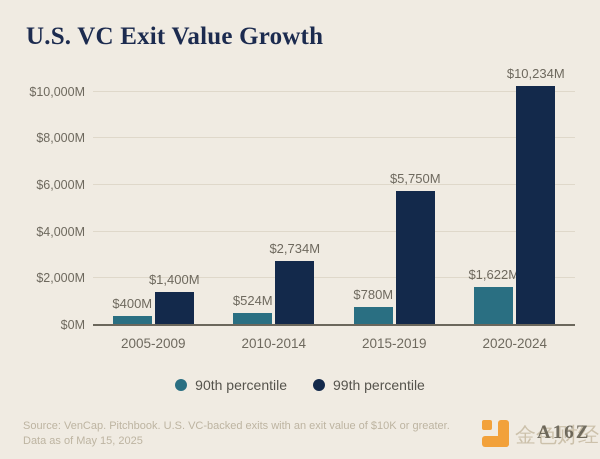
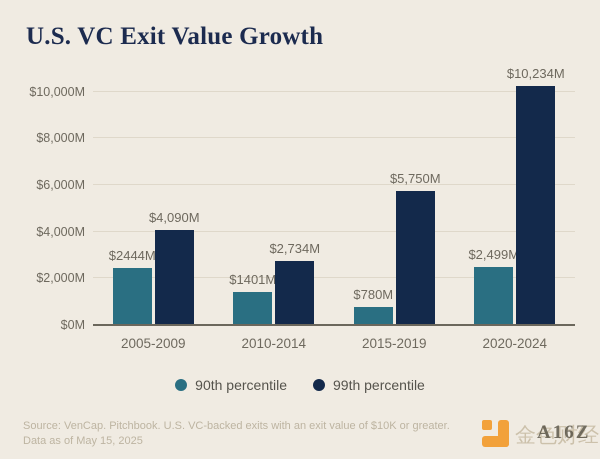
90th percentile/2005-2009: $400M -> $2444M
99th percentile/2005-2009: $1,400M -> $4,090M
90th percentile/2010-2014: $524M -> $1401M
90th percentile/2020-2024: $1,622M -> $2,499M
